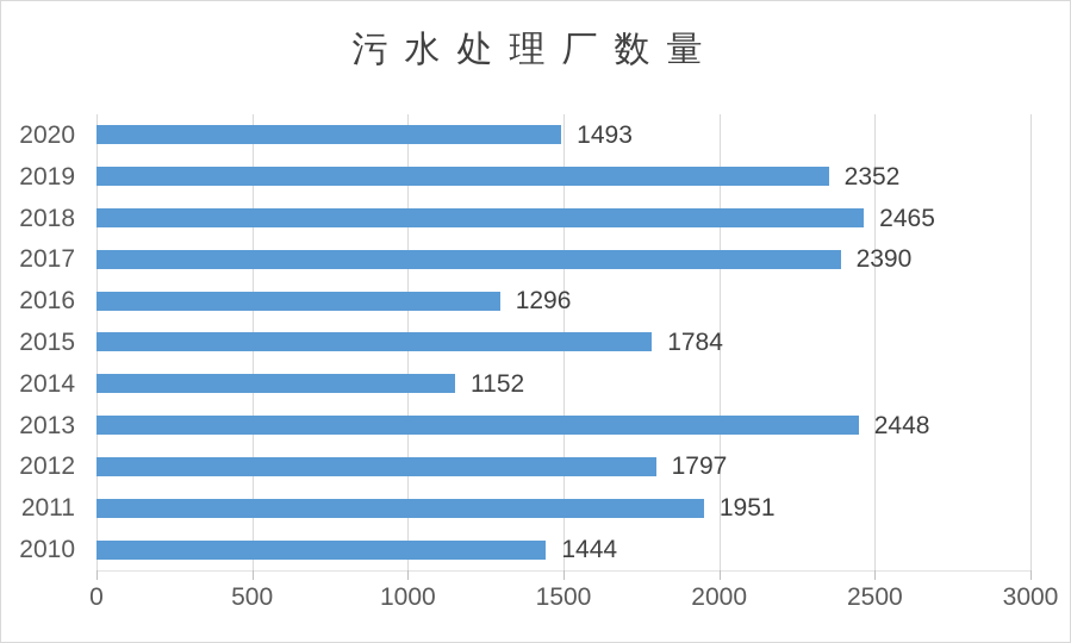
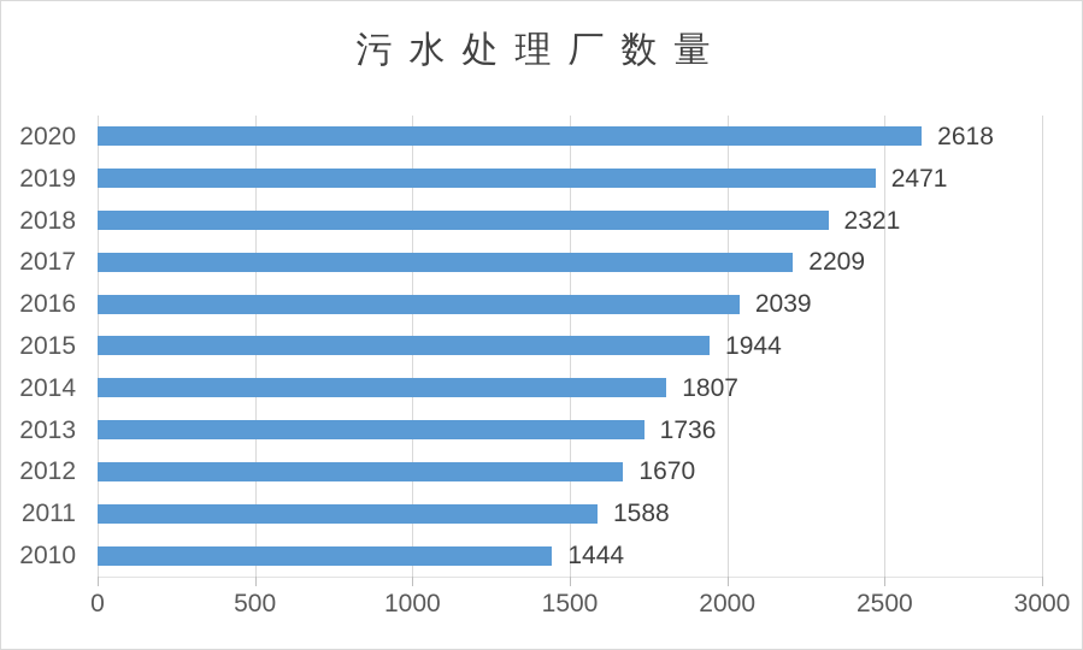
2020: 1493 -> 2618
2019: 2352 -> 2471
2018: 2465 -> 2321
2017: 2390 -> 2209
2016: 1296 -> 2039
2015: 1784 -> 1944
2014: 1152 -> 1807
2013: 2448 -> 1736
2012: 1797 -> 1670
2011: 1951 -> 1588
